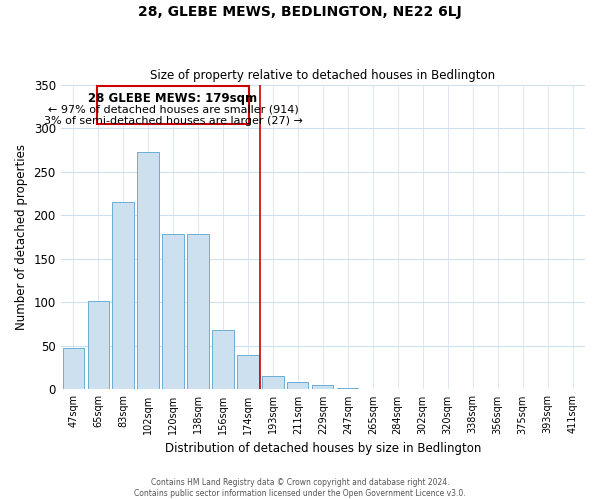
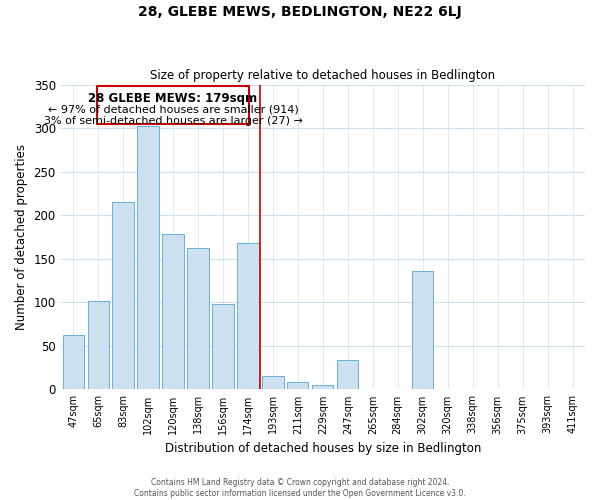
47sqm: 47 -> 62
102sqm: 273 -> 302
138sqm: 178 -> 162
156sqm: 68 -> 98
174sqm: 40 -> 168
247sqm: 2 -> 34
302sqm: 1 -> 136
